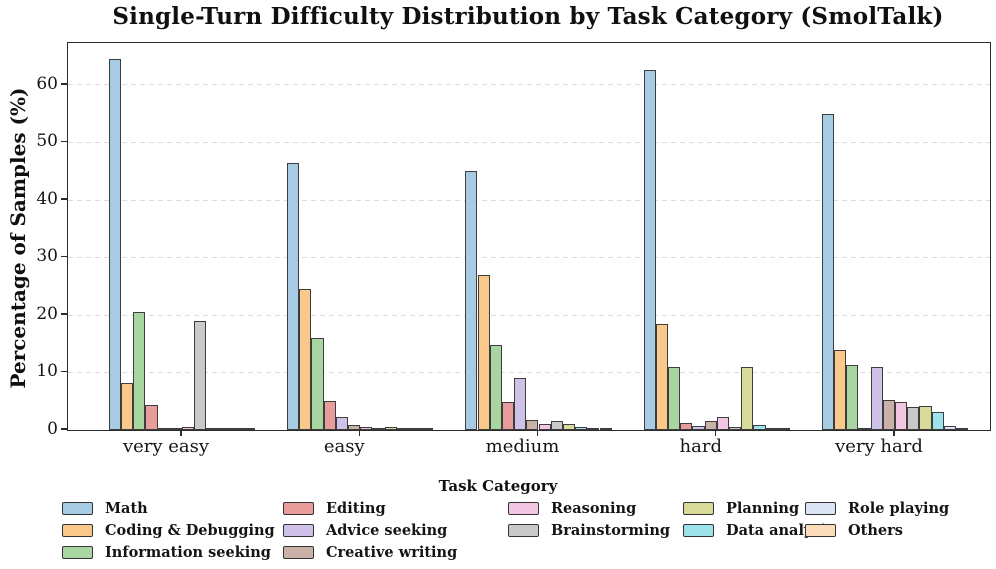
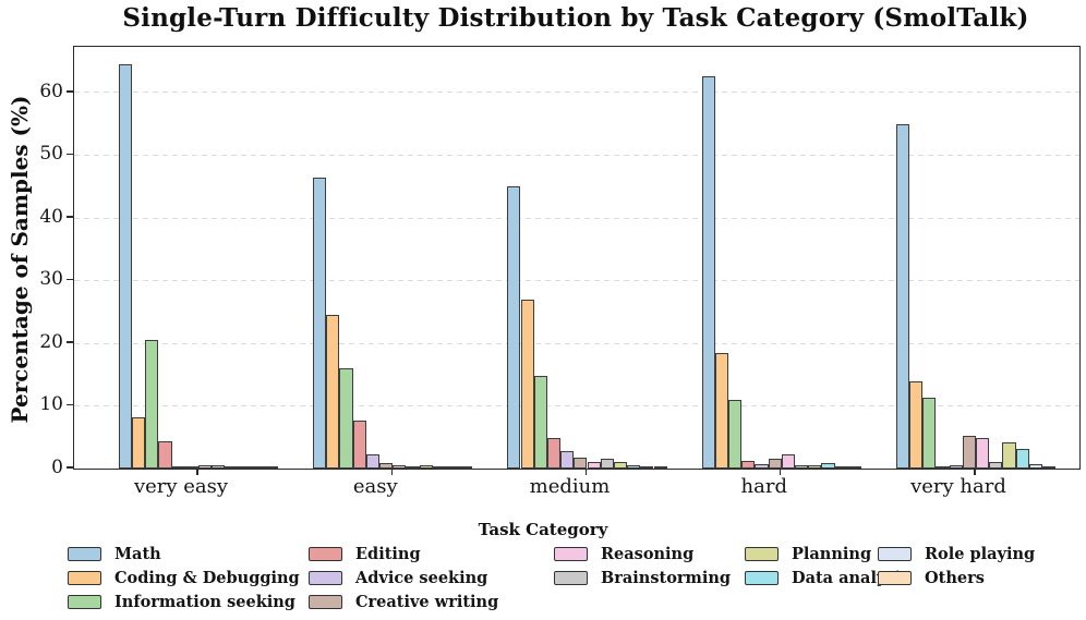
Brainstorming/very easy: 19 -> 1
Editing/easy: 5 -> 8
Advice seeking/medium: 9 -> 3
Planning/hard: 11 -> 1
Advice seeking/very hard: 11 -> 1
Brainstorming/very hard: 4 -> 1
